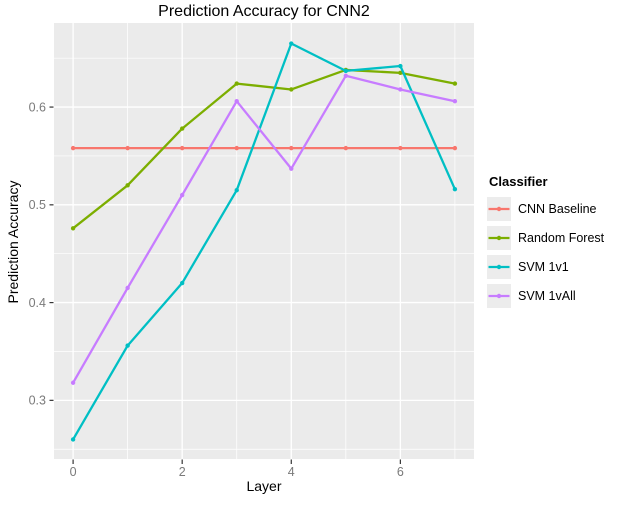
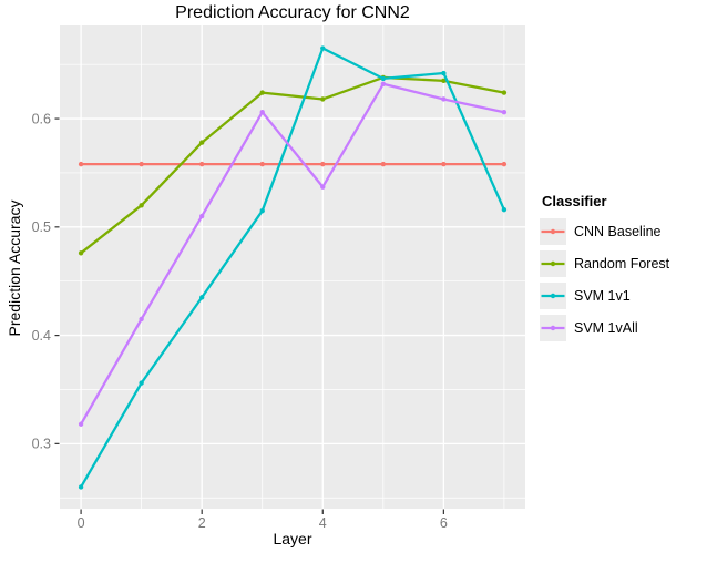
SVM 1v1/2: 0.42 -> 0.43
